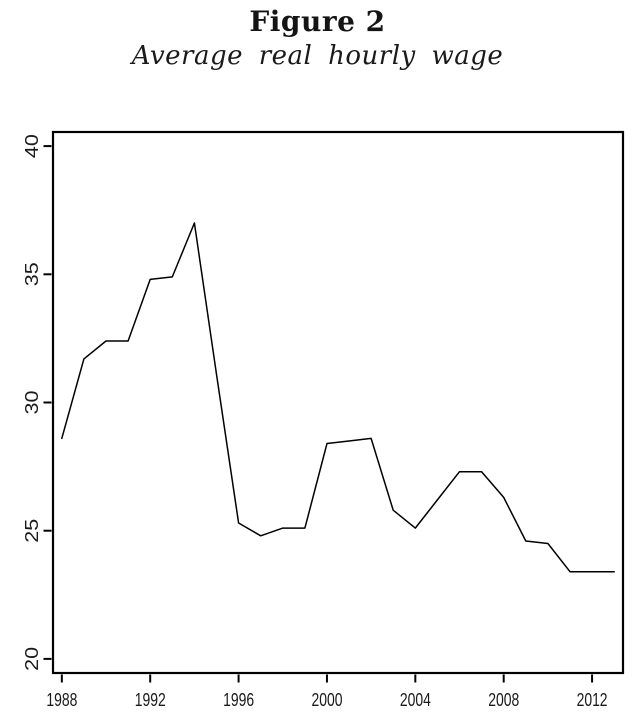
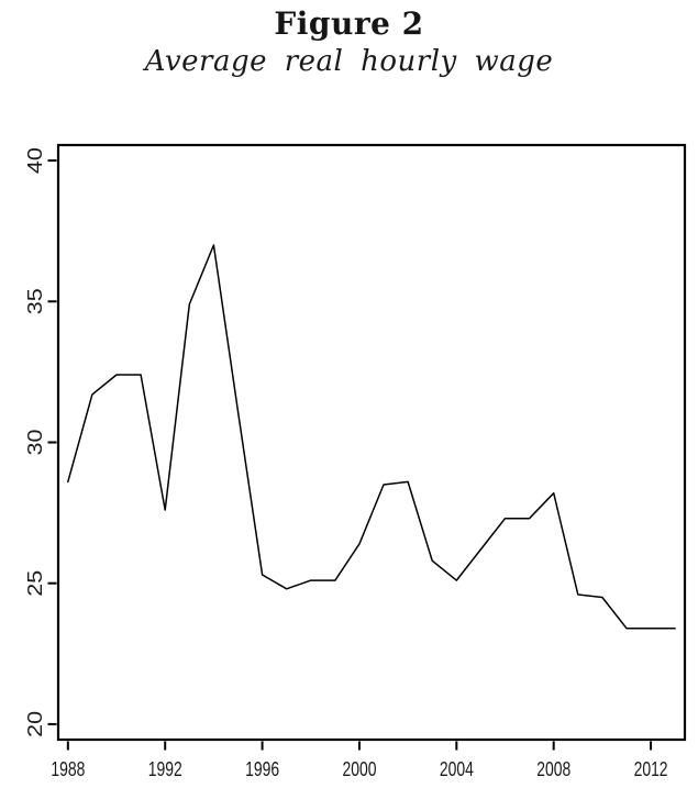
1992: 34.8 -> 27.6
2000: 28.4 -> 26.4
2008: 26.3 -> 28.2
